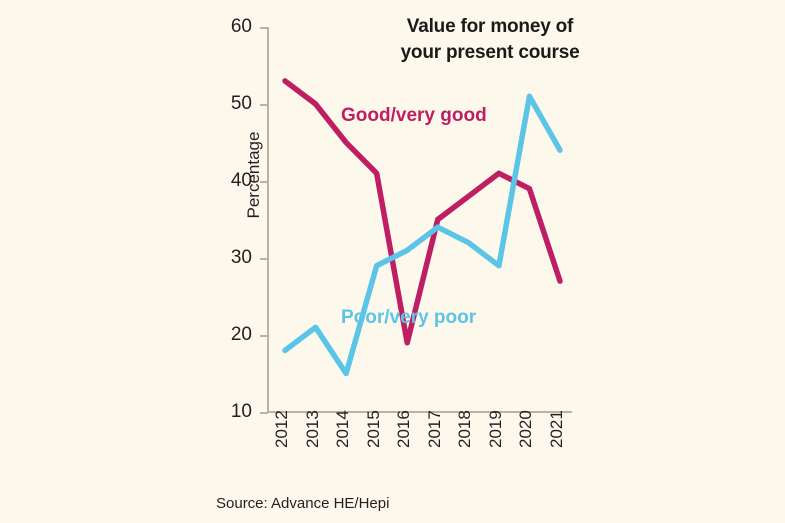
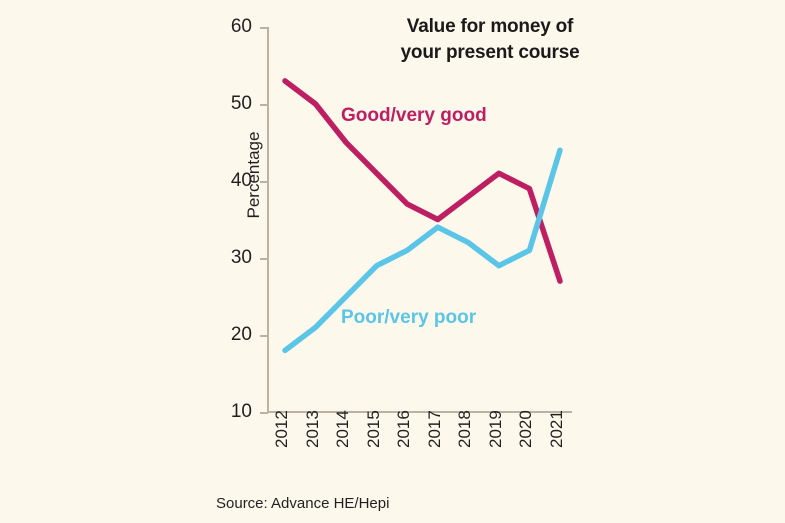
Poor/very poor/2014: 15 -> 25
Good/very good/2016: 19 -> 37
Poor/very poor/2020: 51 -> 31
